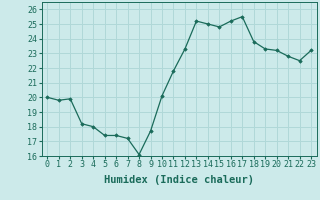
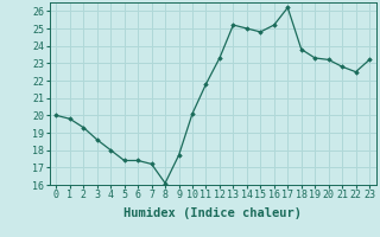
2: 19.9 -> 19.3
3: 18.2 -> 18.6
17: 25.5 -> 26.2
